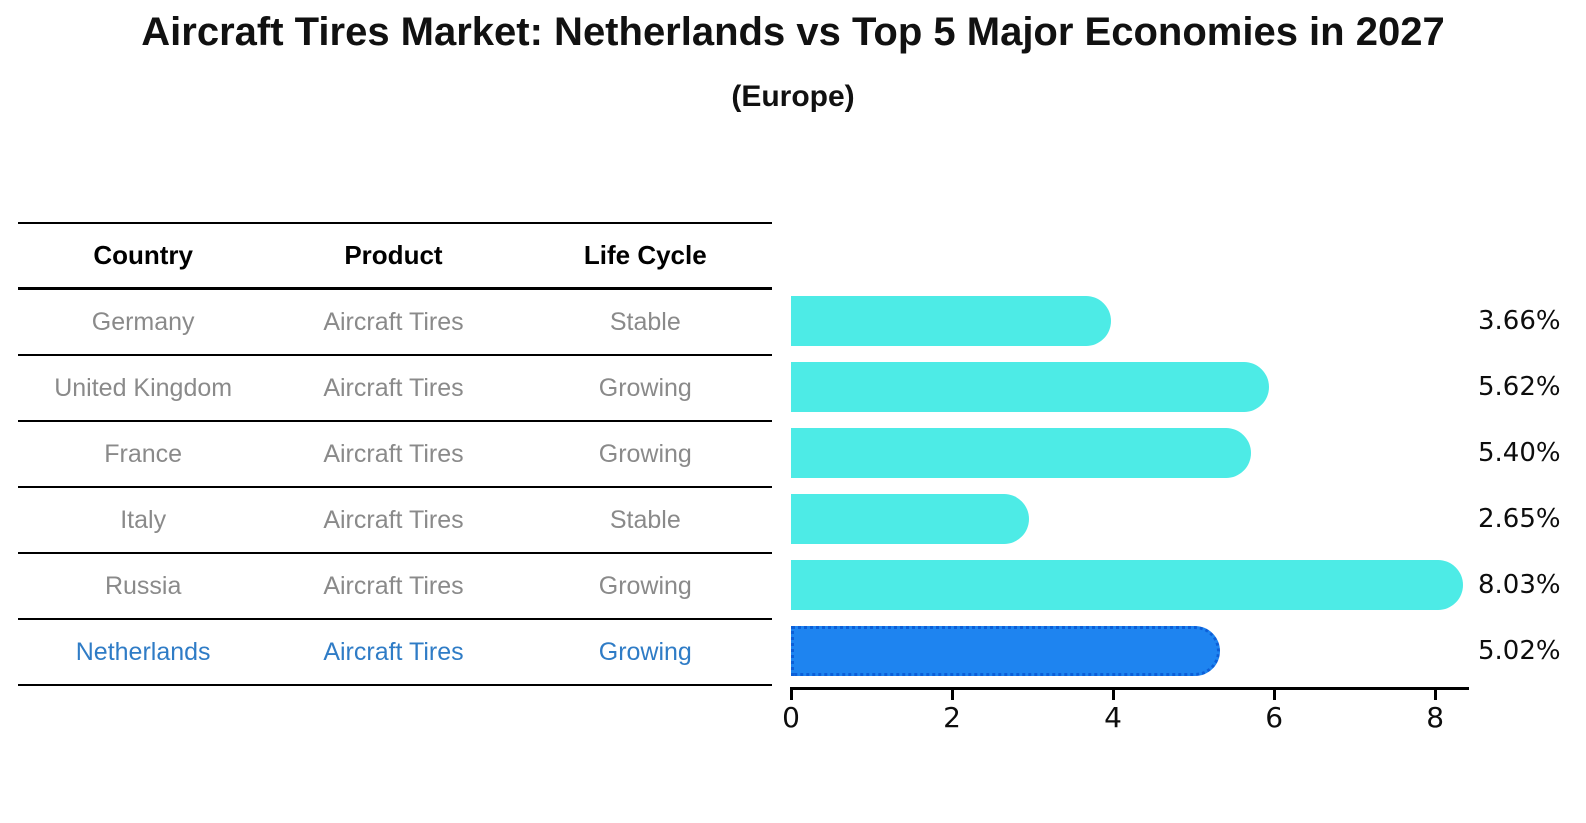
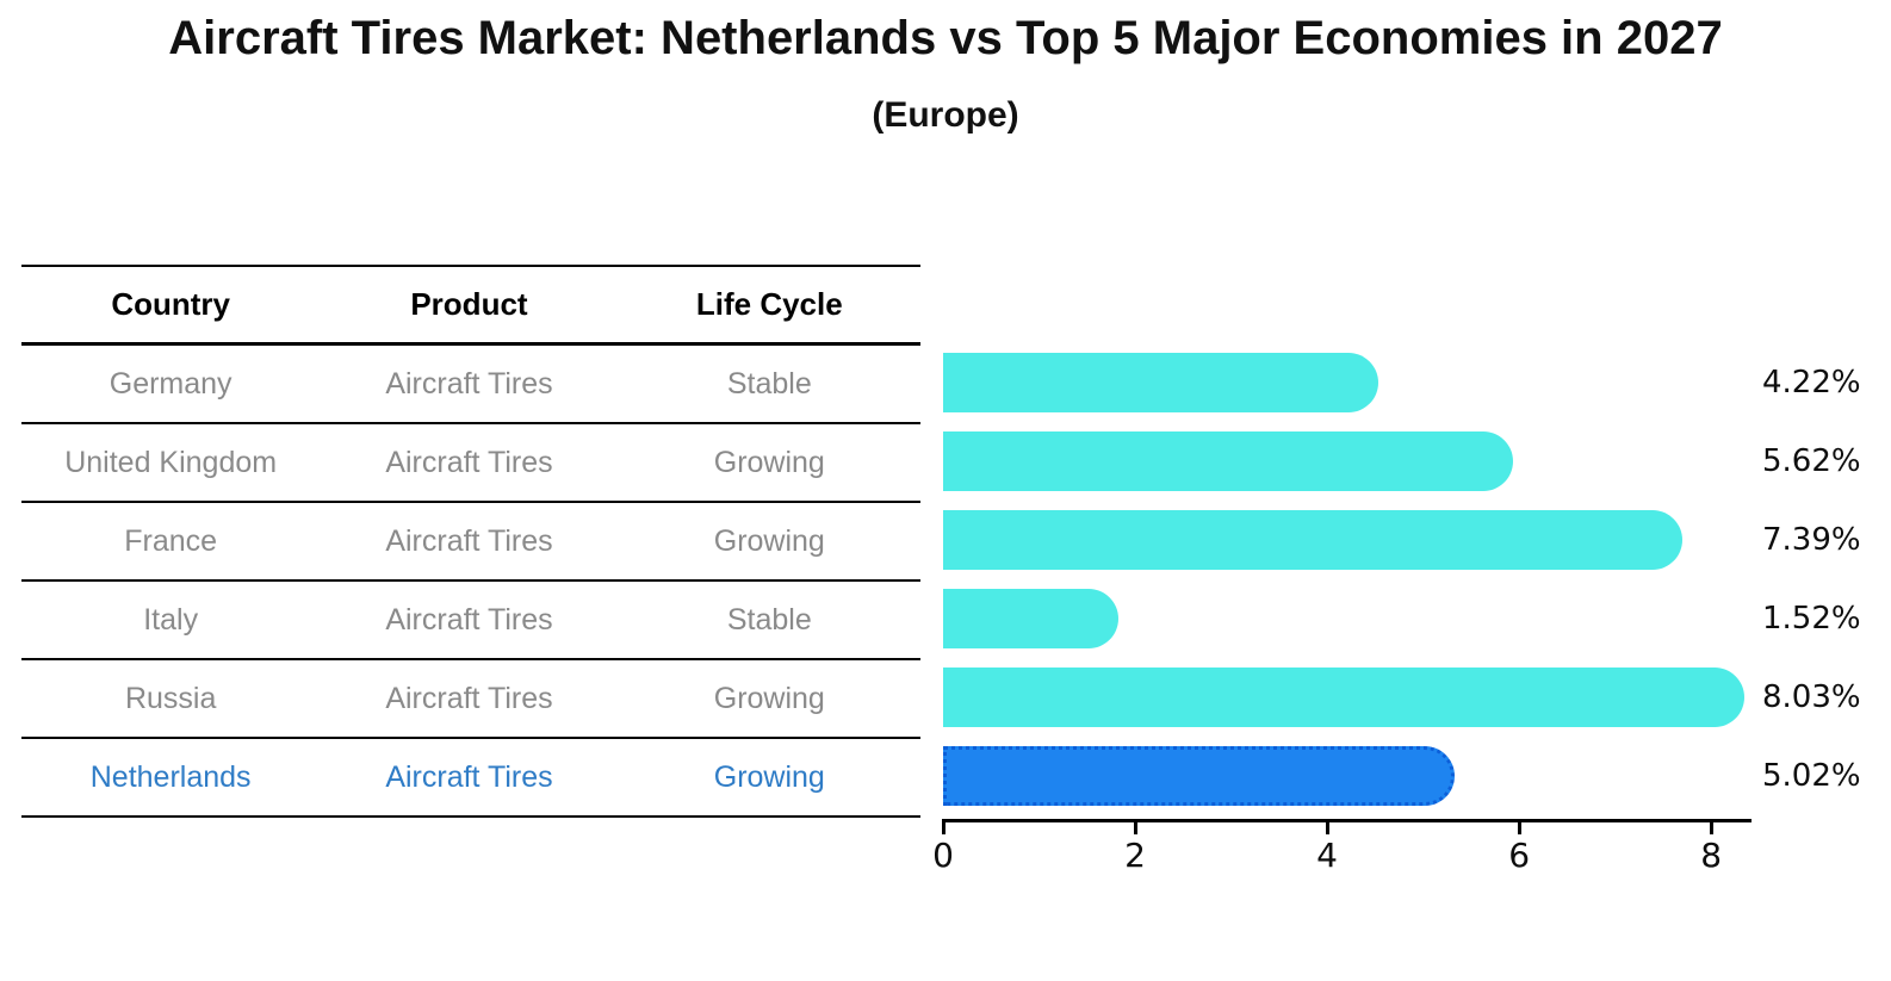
Germany: 3.66% -> 4.22%
France: 5.40% -> 7.39%
Italy: 2.65% -> 1.52%
